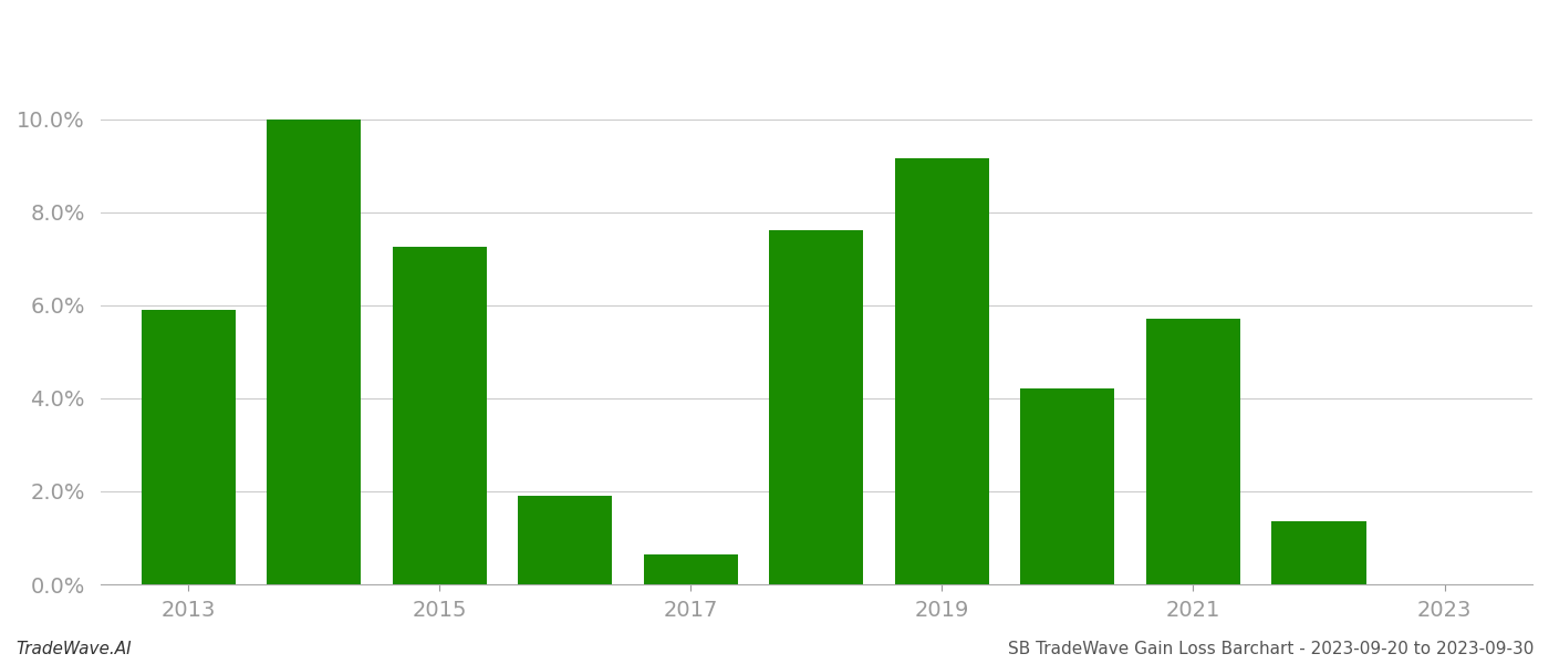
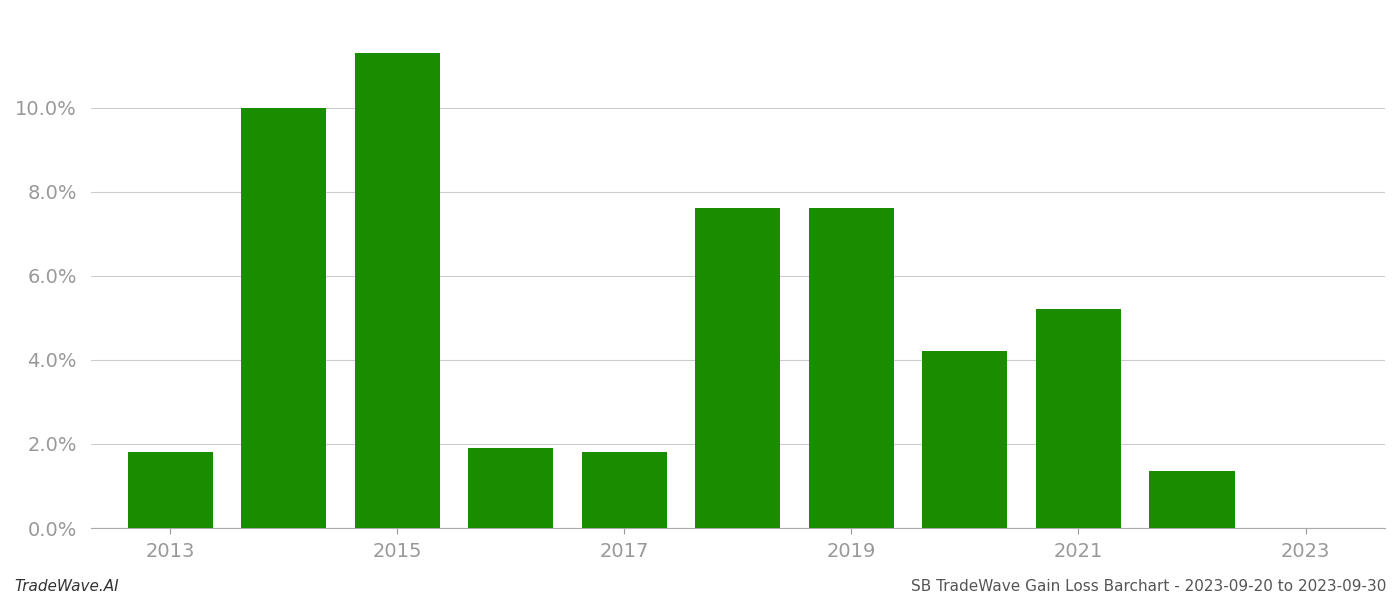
2013: 5.90% -> 1.80%
2015: 7.25% -> 11.30%
2017: 0.65% -> 1.80%
2019: 9.15% -> 7.60%
2021: 5.70% -> 5.20%
